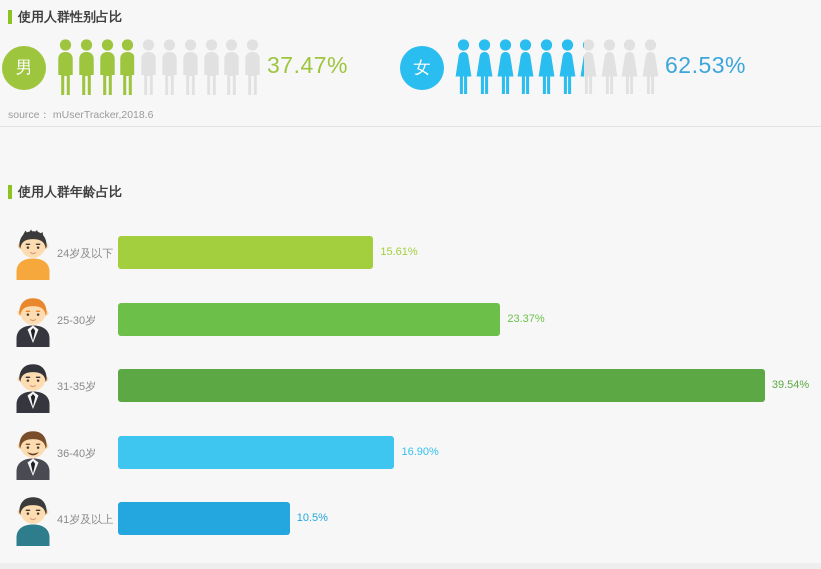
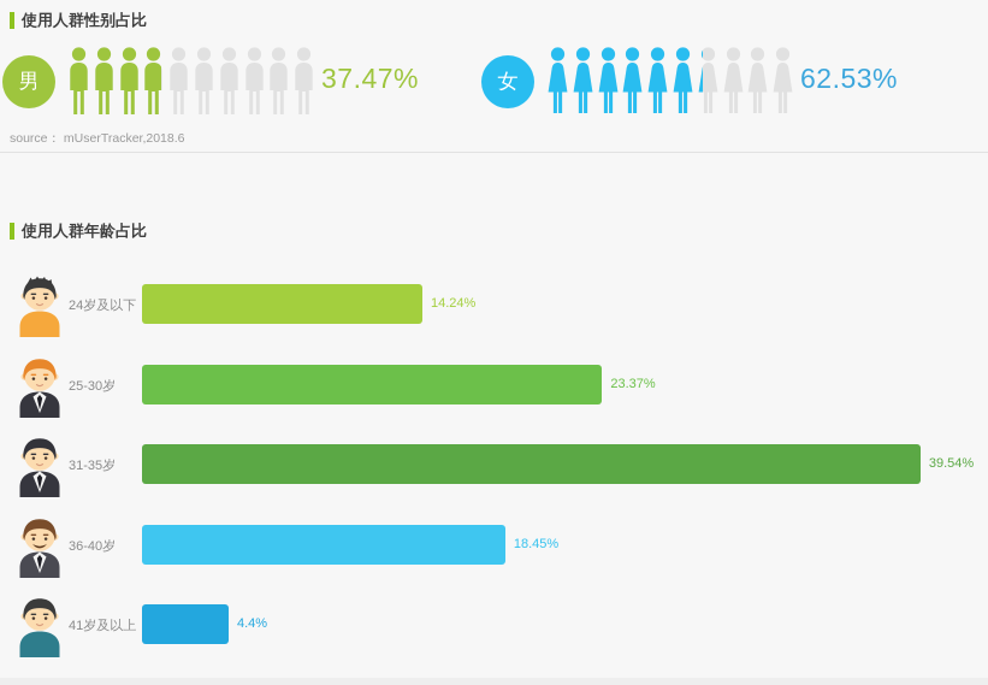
使用人群年龄占比/24岁及以下: 15.61% -> 14.24%
使用人群年龄占比/36-40岁: 16.90% -> 18.45%
使用人群年龄占比/41岁及以上: 10.5% -> 4.4%
